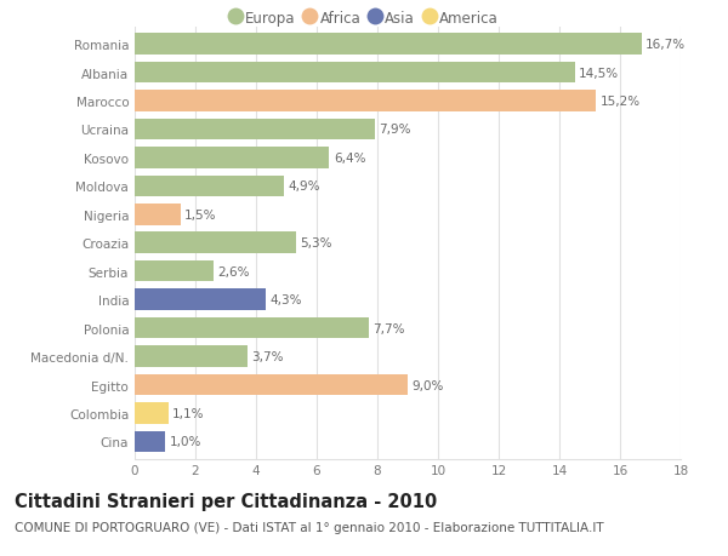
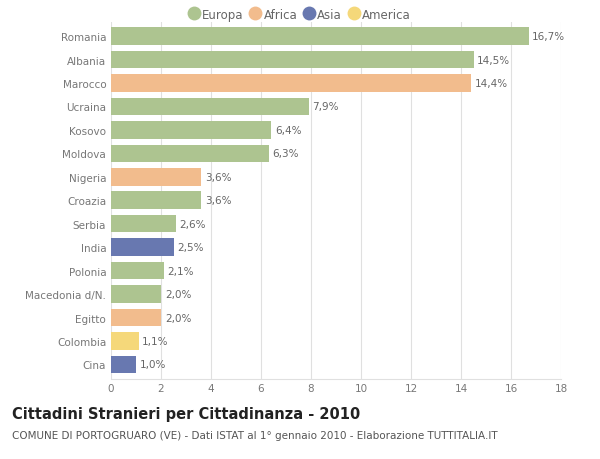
Marocco: 15,2% -> 14,4%
Moldova: 4,9% -> 6,3%
Nigeria: 1,5% -> 3,6%
Croazia: 5,3% -> 3,6%
India: 4,3% -> 2,5%
Polonia: 7,7% -> 2,1%
Macedonia d/N.: 3,7% -> 2,0%
Egitto: 9,0% -> 2,0%
